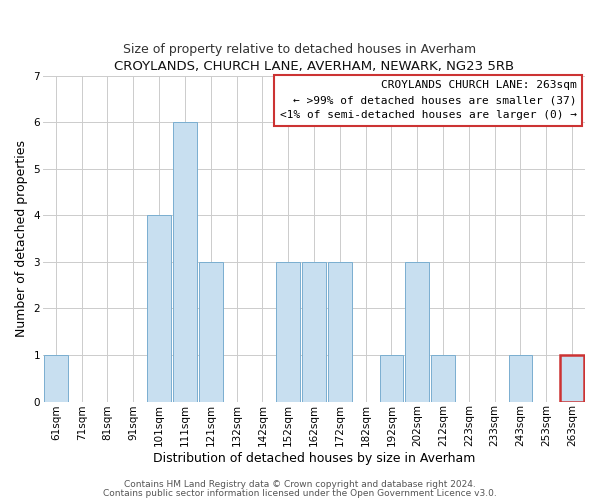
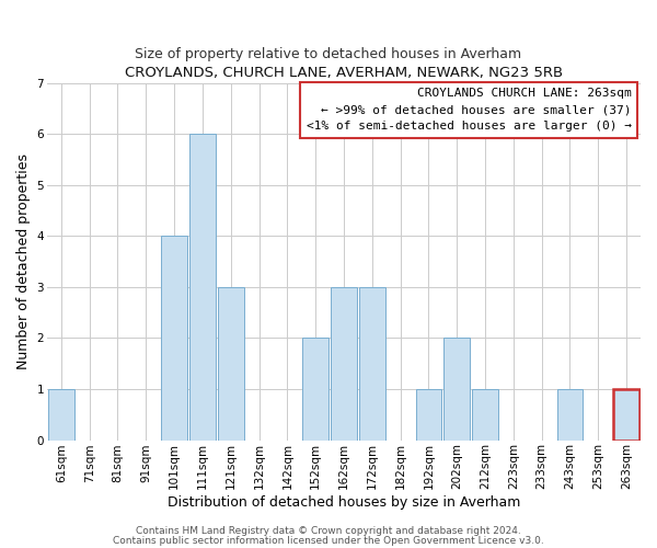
152sqm: 3 -> 2
202sqm: 3 -> 2
